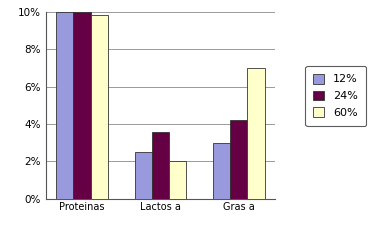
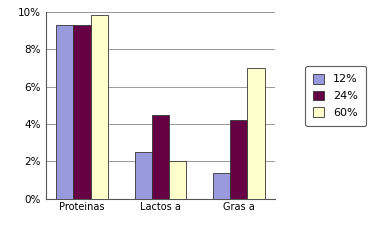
12%/Proteinas: 10.0% -> 9.3%
24%/Proteinas: 10.0% -> 9.3%
24%/Lactos a: 3.6% -> 4.5%
12%/Gras a: 3.0% -> 1.4%
